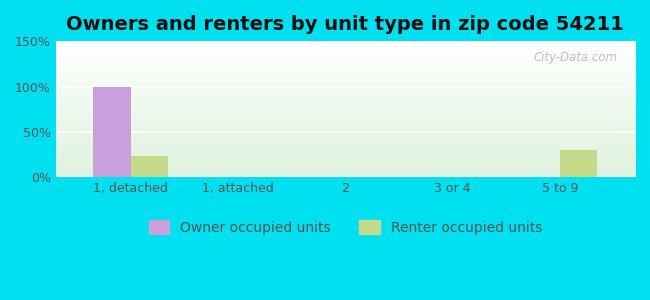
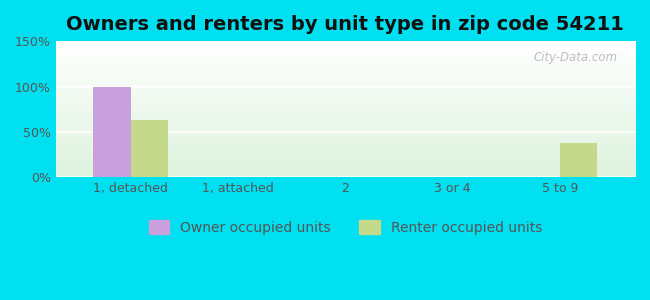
Renter occupied units/1, detached: 24% -> 63%
Renter occupied units/5 to 9: 30% -> 38%
